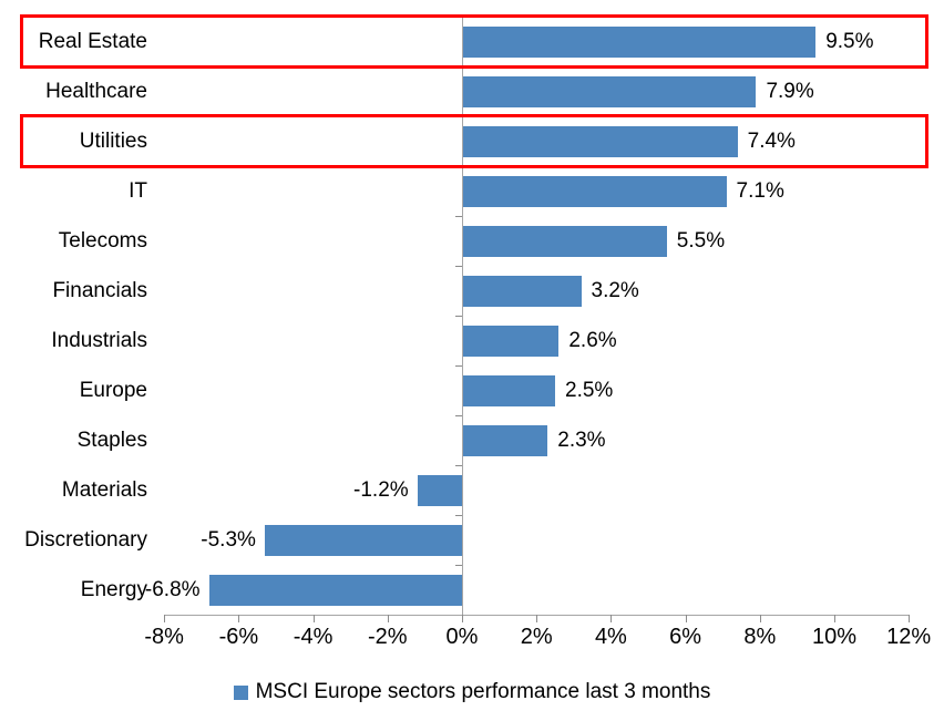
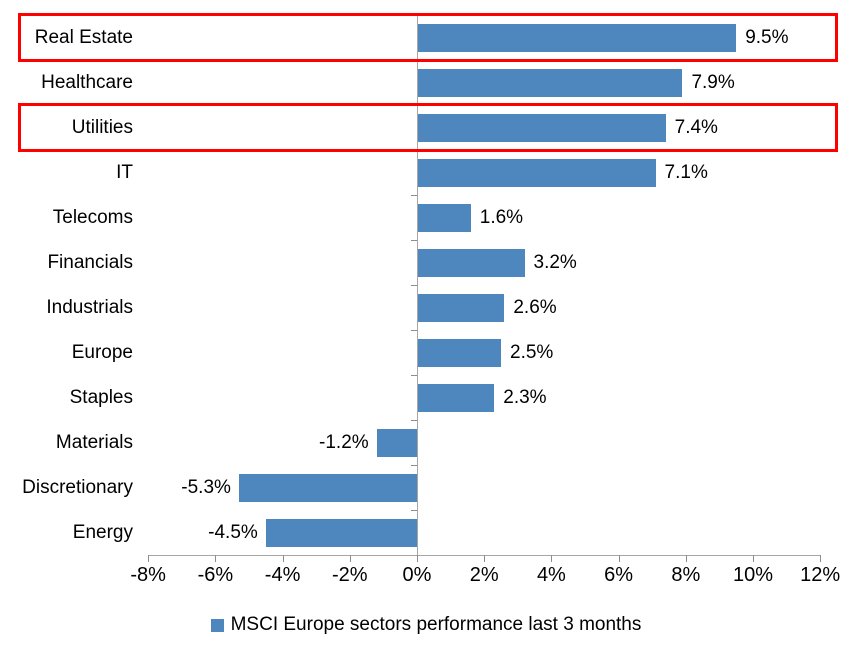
Telecoms: 5.5% -> 1.6%
Energy: -6.8% -> -4.5%
